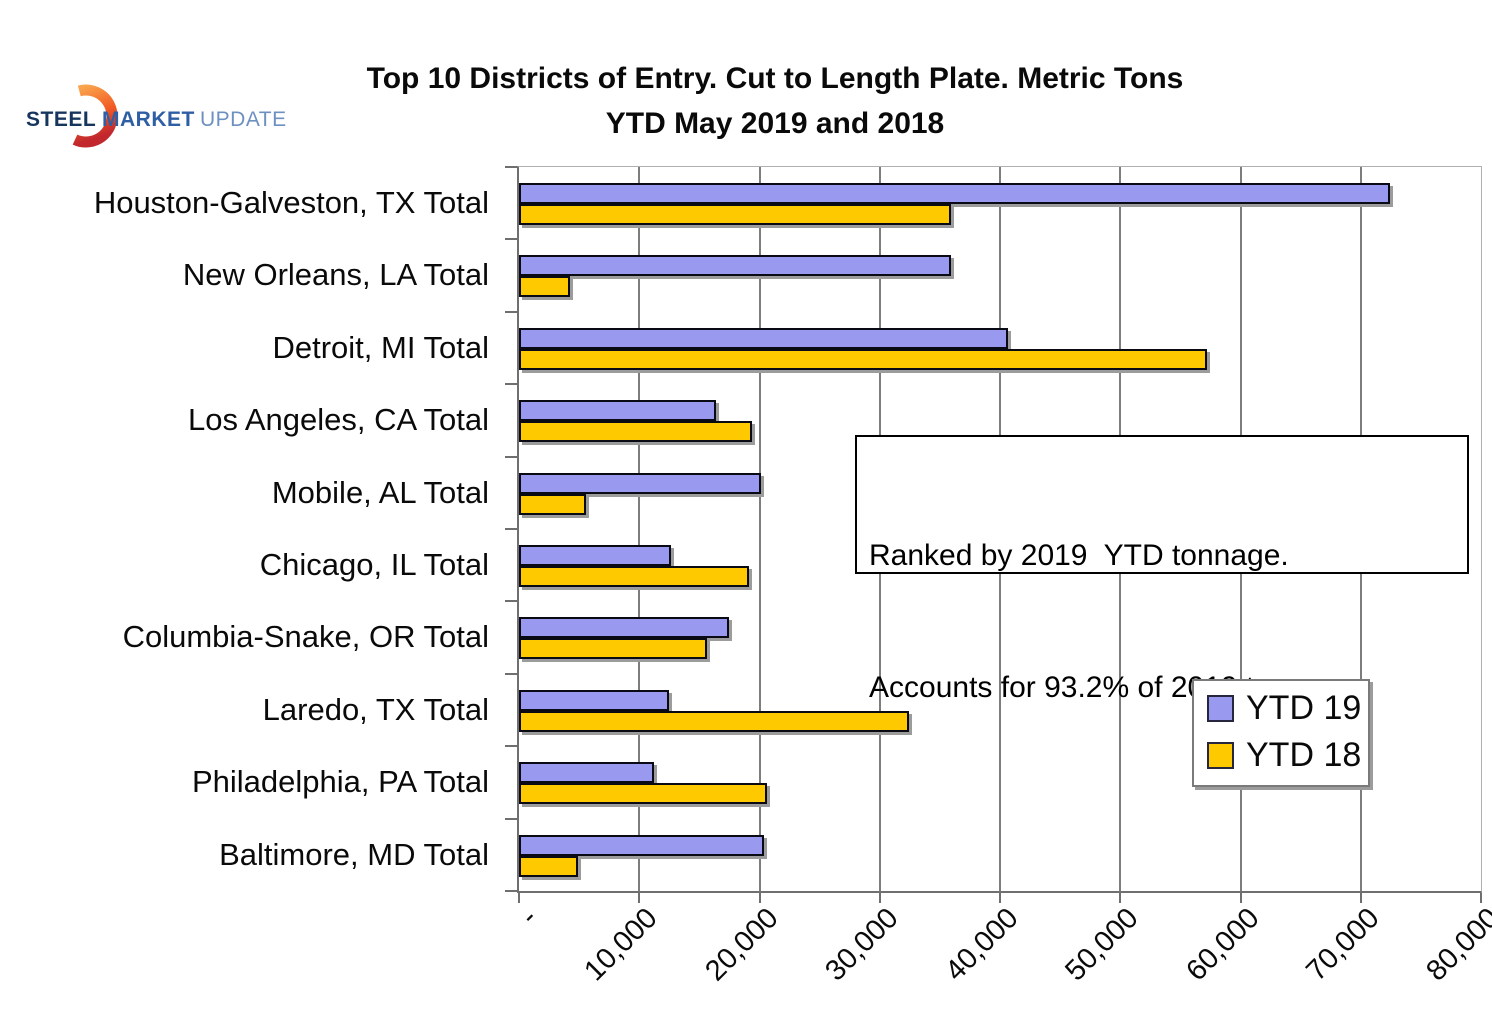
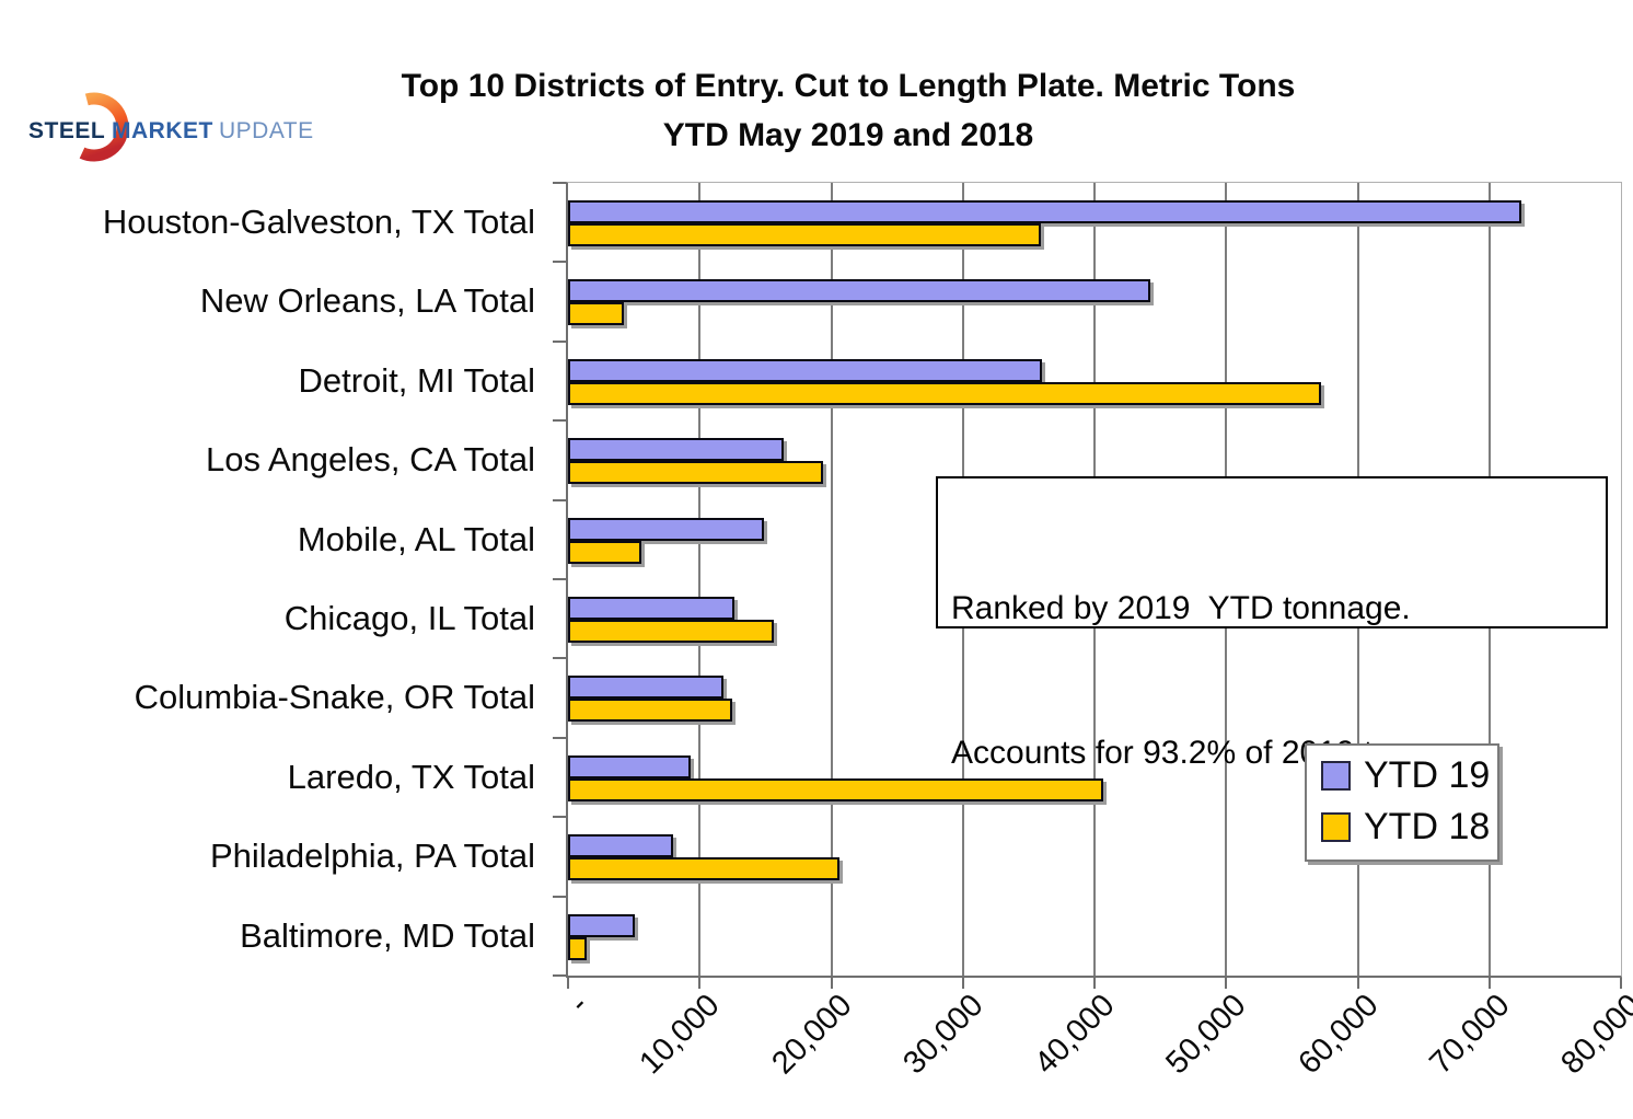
YTD 19/New Orleans, LA Total: 35900 -> 44200
YTD 19/Detroit, MI Total: 40700 -> 36000
YTD 19/Mobile, AL Total: 20100 -> 14900
YTD 18/Chicago, IL Total: 19100 -> 15600
YTD 19/Columbia-Snake, OR Total: 17500 -> 11800
YTD 18/Columbia-Snake, OR Total: 15600 -> 12500
YTD 19/Laredo, TX Total: 12500 -> 9300
YTD 18/Laredo, TX Total: 32400 -> 40700
YTD 19/Philadelphia, PA Total: 11200 -> 8000
YTD 19/Baltimore, MD Total: 20400 -> 5100
YTD 18/Baltimore, MD Total: 4900 -> 1400
